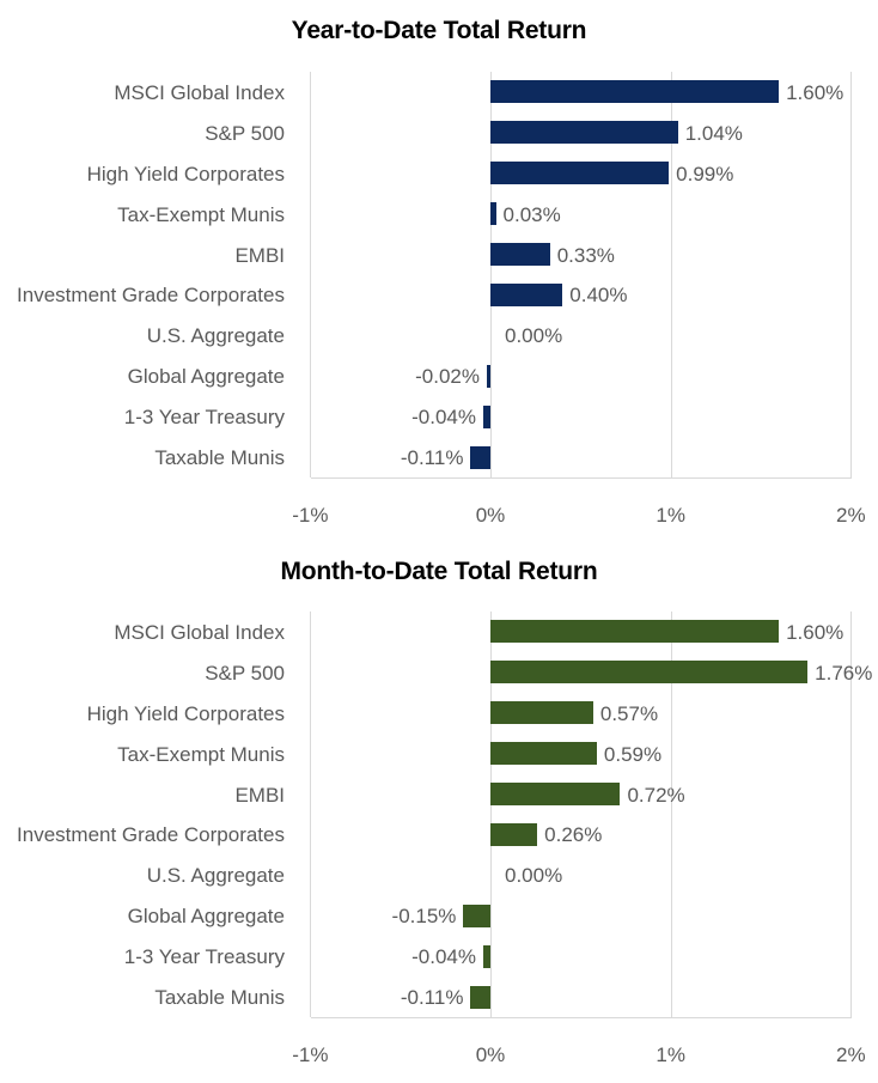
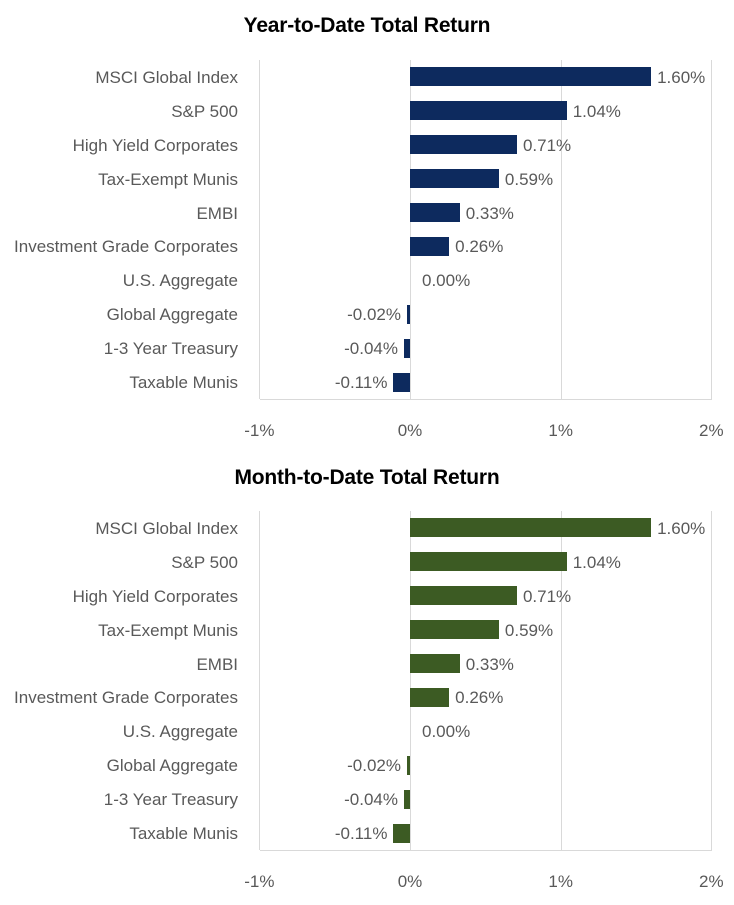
Year-to-Date Total Return/High Yield Corporates: 0.99% -> 0.71%
Year-to-Date Total Return/Tax-Exempt Munis: 0.03% -> 0.59%
Year-to-Date Total Return/Investment Grade Corporates: 0.40% -> 0.26%
Month-to-Date Total Return/S&P 500: 1.76% -> 1.04%
Month-to-Date Total Return/High Yield Corporates: 0.57% -> 0.71%
Month-to-Date Total Return/EMBI: 0.72% -> 0.33%
Month-to-Date Total Return/Global Aggregate: -0.15% -> -0.02%
